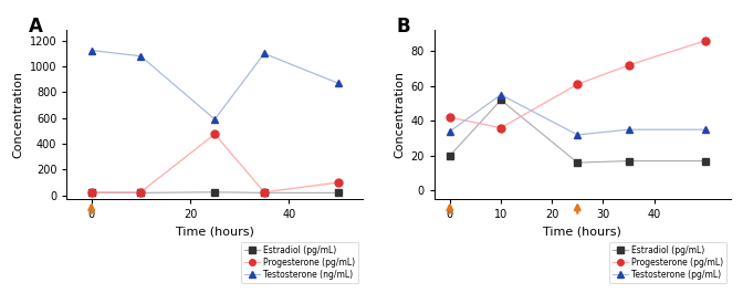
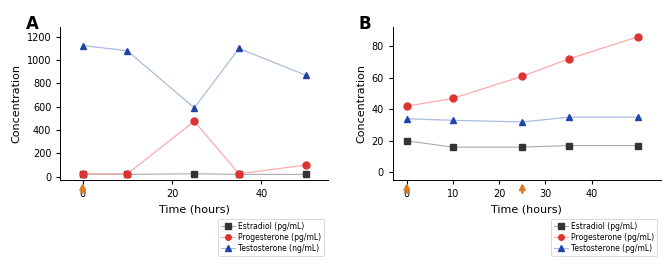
Estradiol (pg/mL)/10: 52 -> 16
Progesterone (pg/mL)/10: 36 -> 47
Testosterone (pg/mL)/10: 55 -> 33
